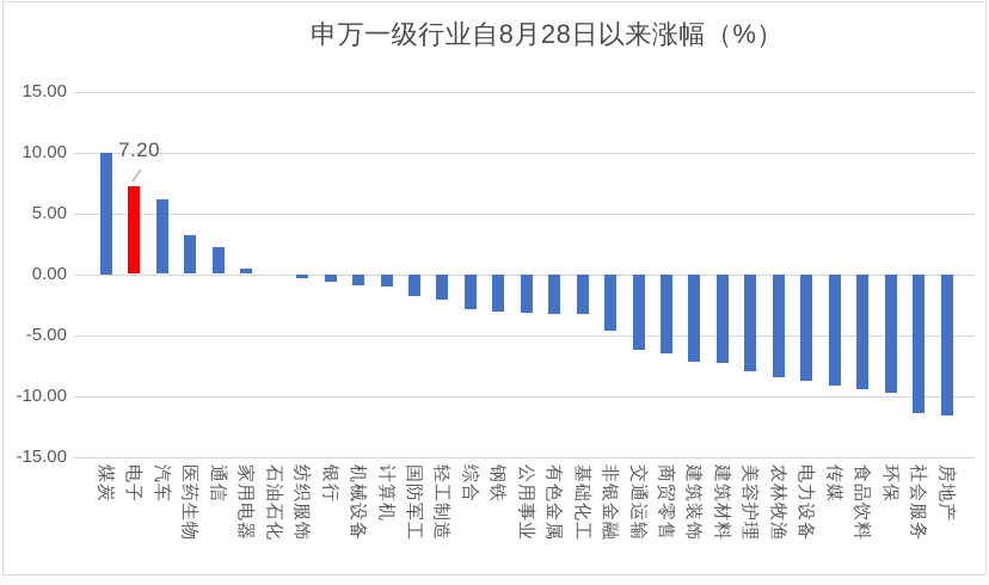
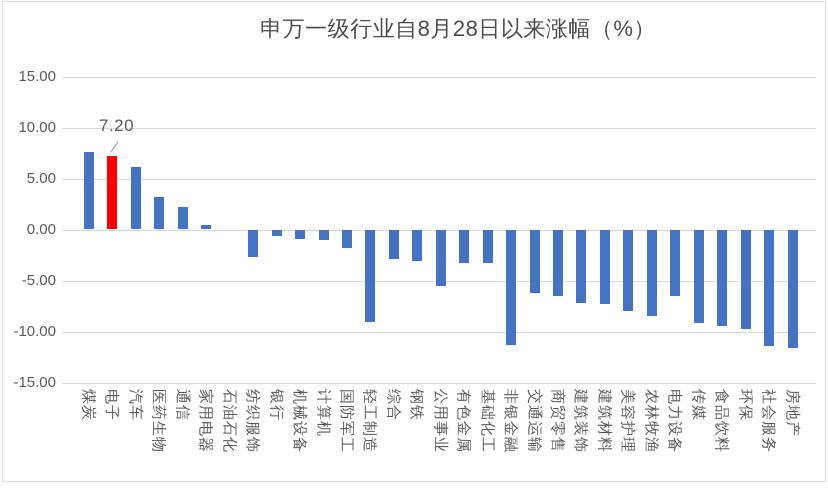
煤炭: 10.0 -> 7.6
纺织服饰: -0.3 -> -2.7
轻工制造: -2.1 -> -9.1
公用事业: -3.2 -> -5.5
非银金融: -4.7 -> -11.3
电力设备: -8.8 -> -6.5
